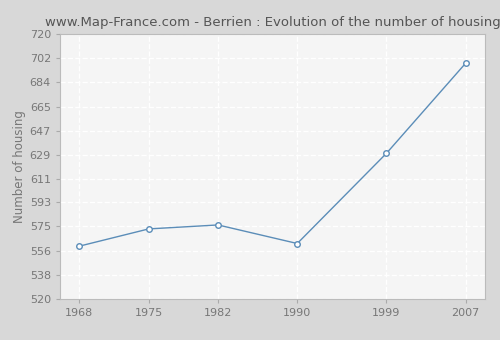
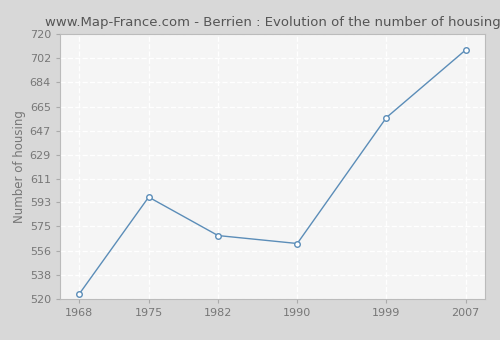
1968: 560 -> 524
1975: 573 -> 597
1982: 576 -> 568
1999: 630 -> 657
2007: 698 -> 708
